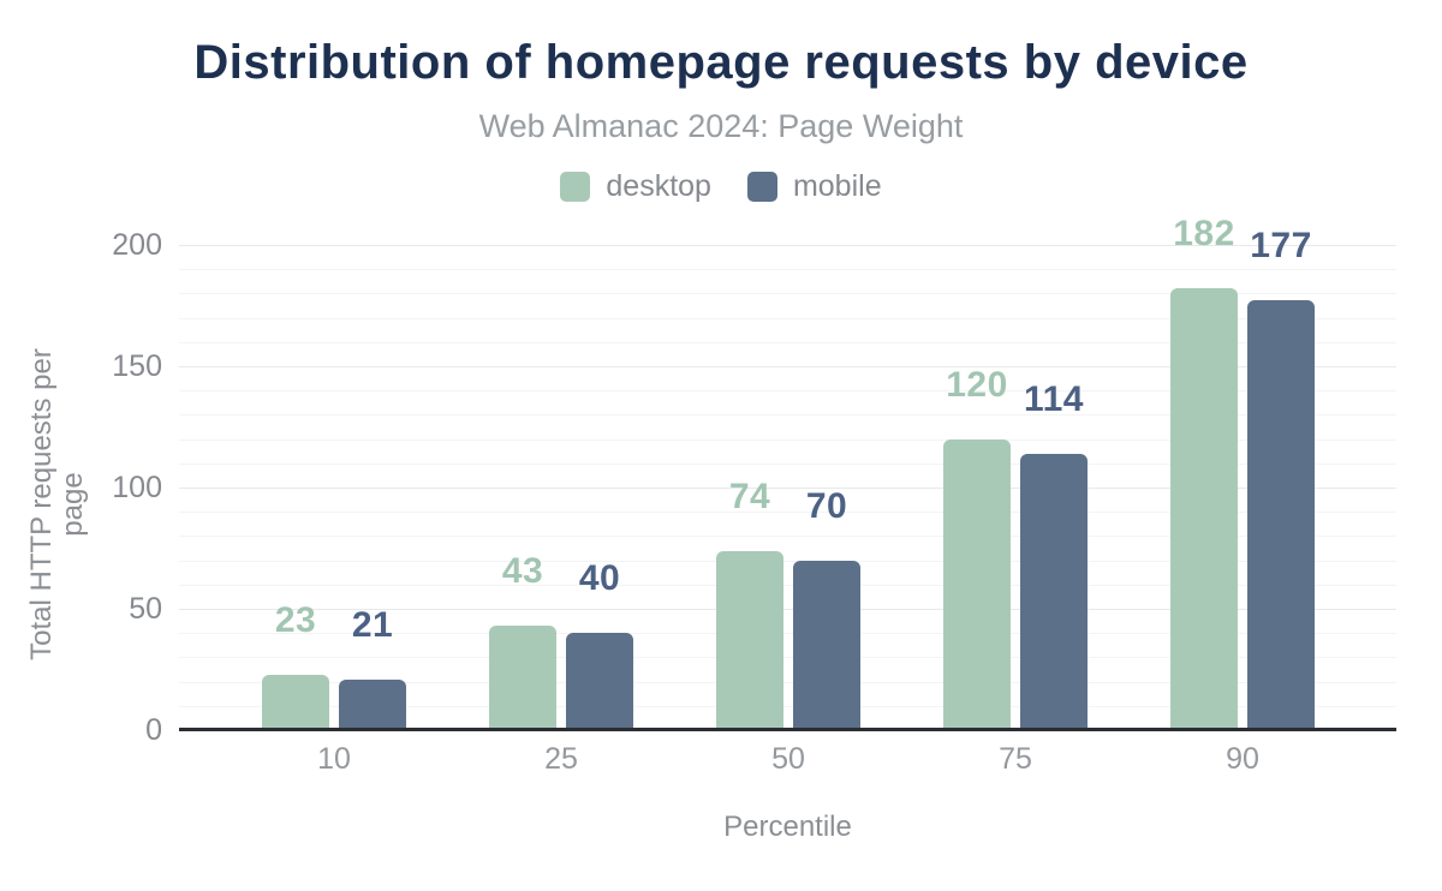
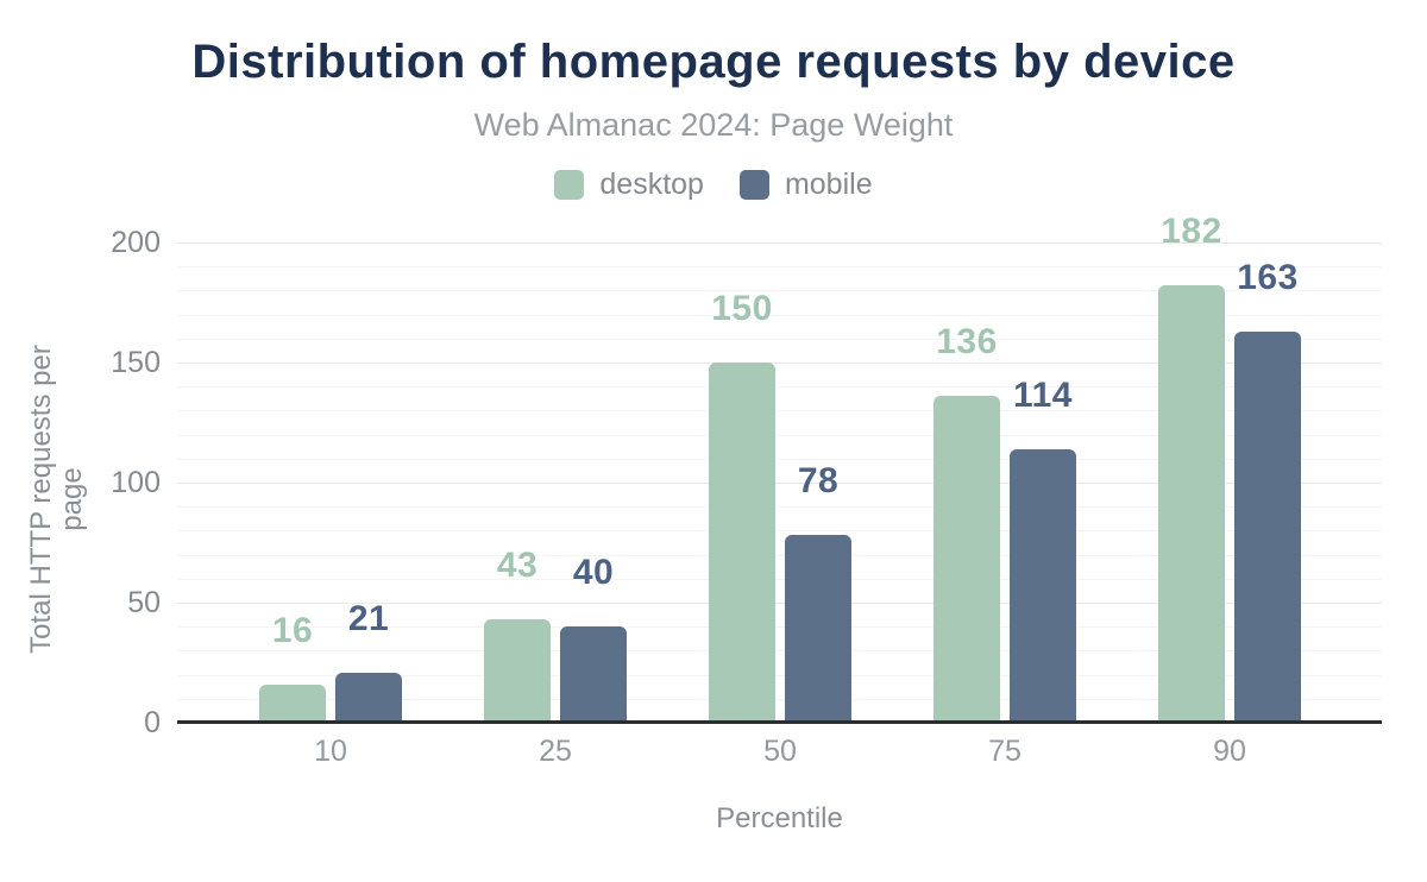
desktop/10: 23 -> 16
desktop/50: 74 -> 150
mobile/50: 70 -> 78
desktop/75: 120 -> 136
mobile/90: 177 -> 163
